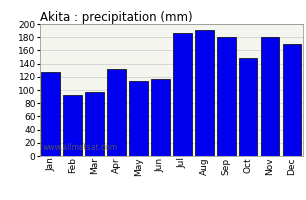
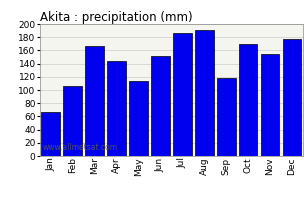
Jan: 127 -> 66
Feb: 93 -> 106
Mar: 97 -> 166
Apr: 132 -> 144
Jun: 116 -> 152
Sep: 181 -> 118
Oct: 148 -> 170
Nov: 181 -> 154
Dec: 170 -> 178
